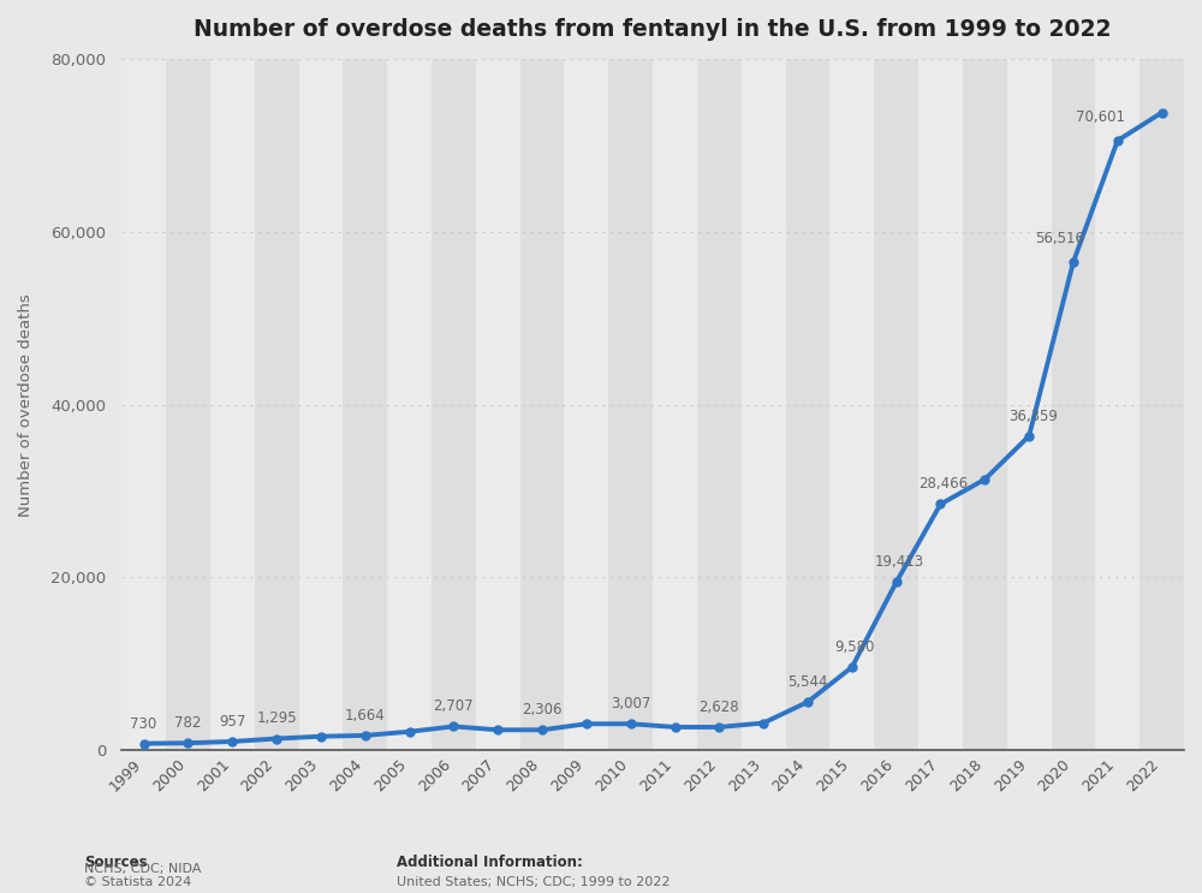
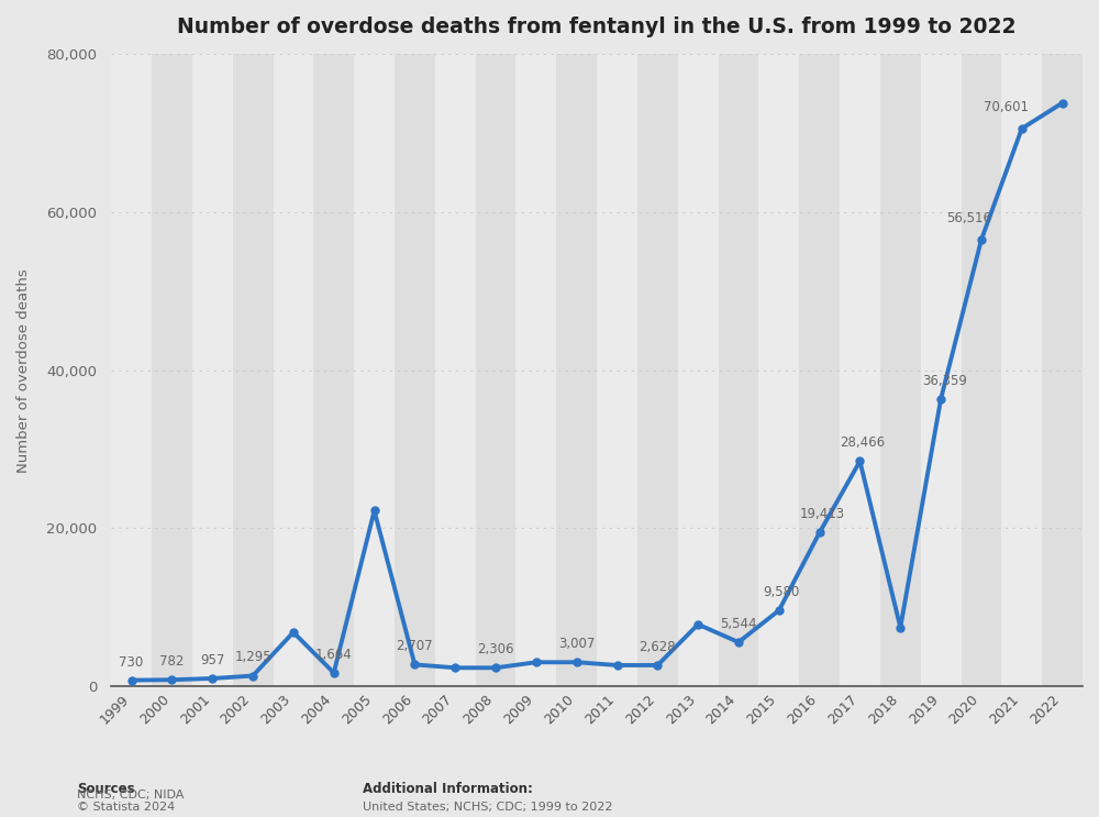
2003: 1,600 -> 6,800
2005: 2,100 -> 22,200
2013: 3,100 -> 7,800
2018: 31,300 -> 7,400
